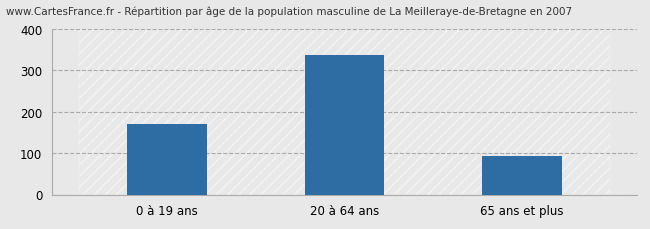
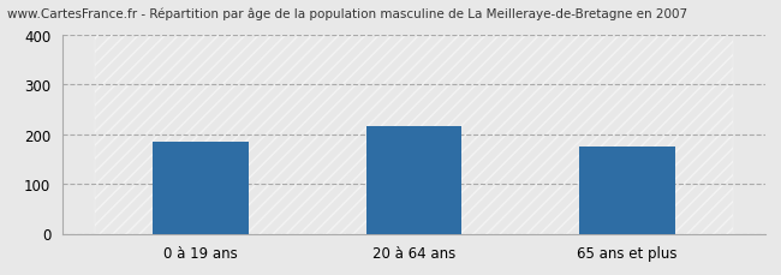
0 à 19 ans: 170 -> 185
20 à 64 ans: 336 -> 215
65 ans et plus: 93 -> 175
